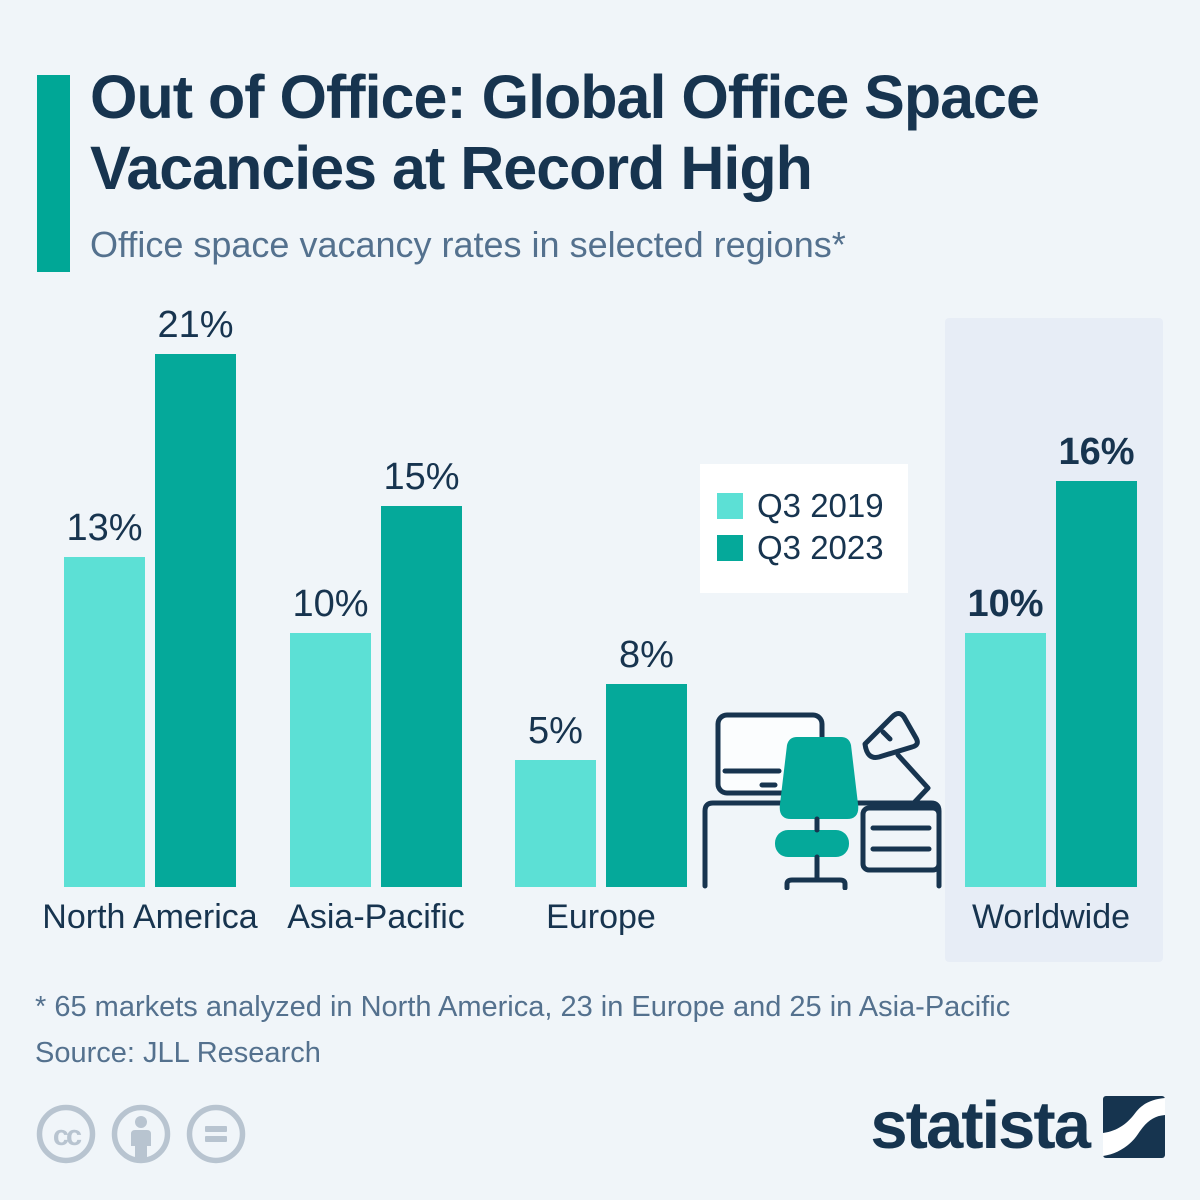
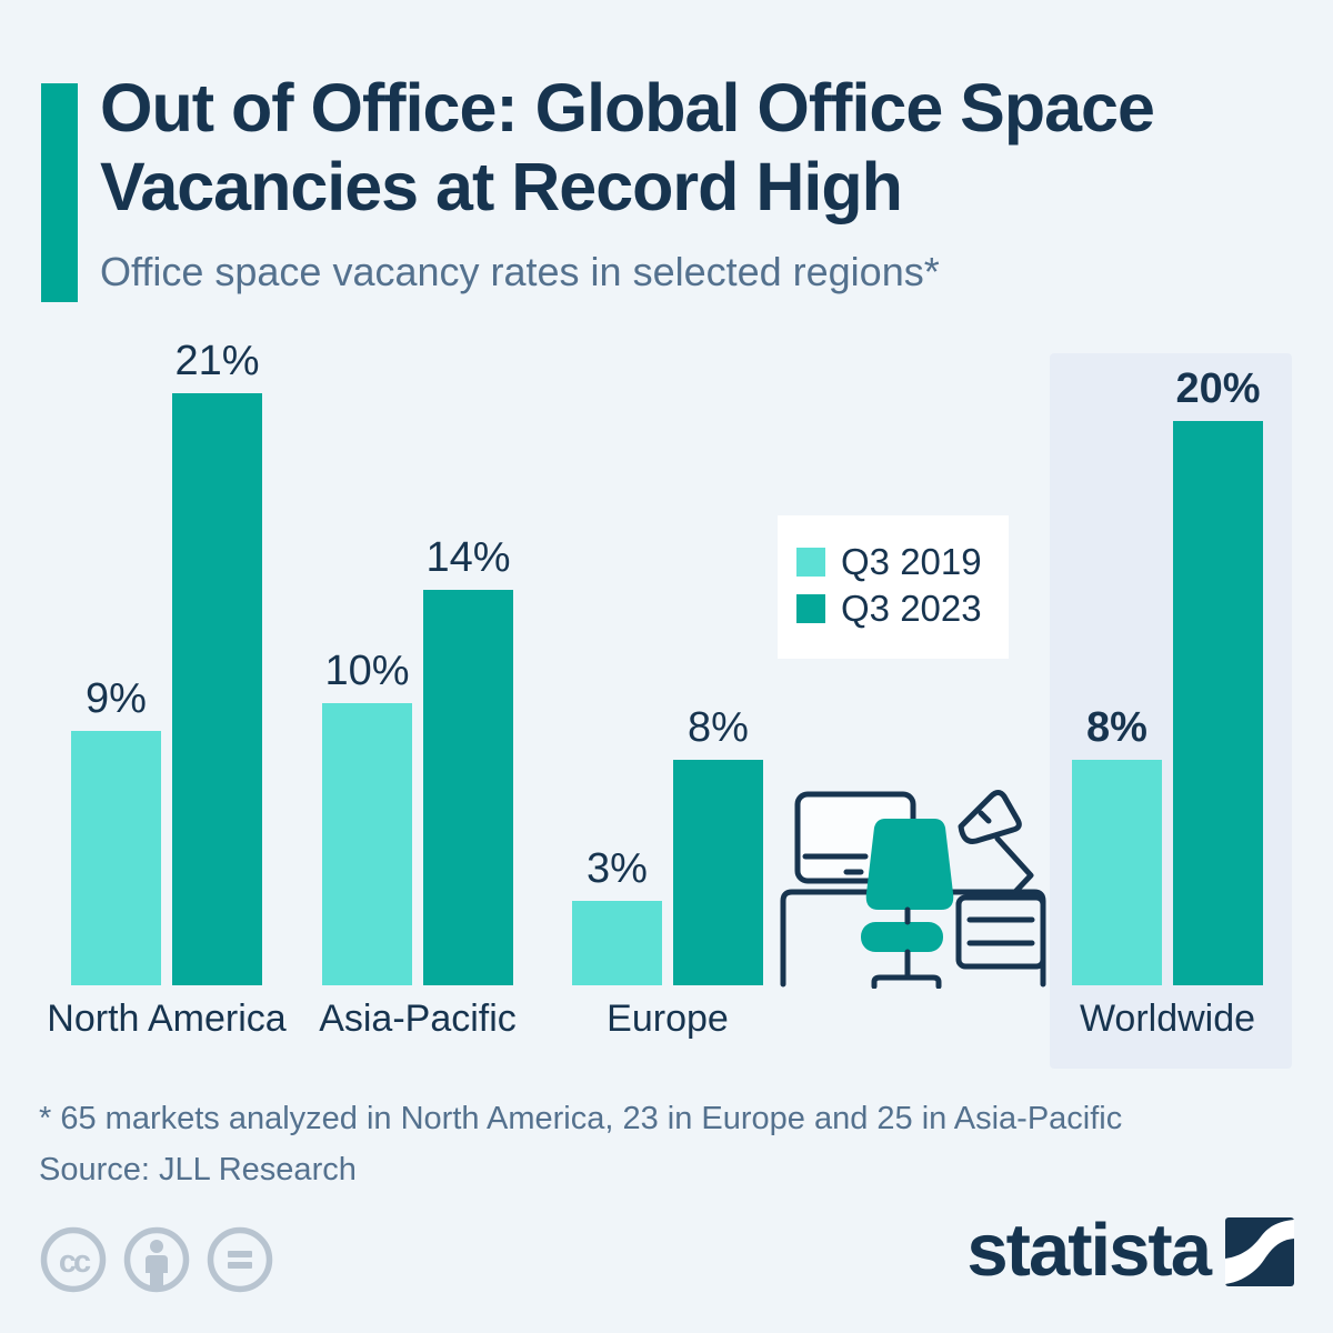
Q3 2019/North America: 13% -> 9%
Q3 2023/Asia-Pacific: 15% -> 14%
Q3 2019/Europe: 5% -> 3%
Q3 2019/Worldwide: 10% -> 8%
Q3 2023/Worldwide: 16% -> 20%
